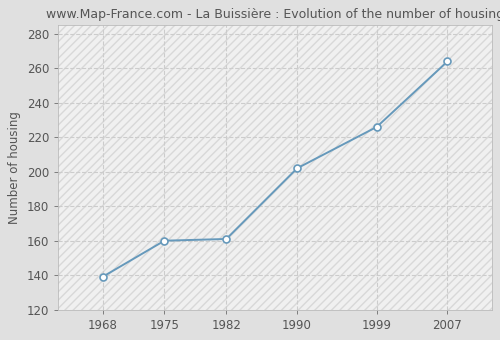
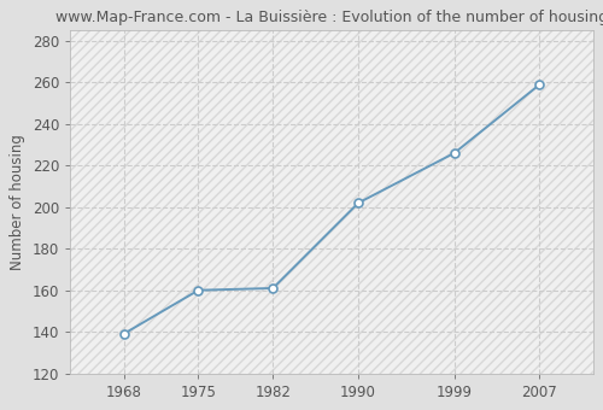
2007: 264 -> 259
